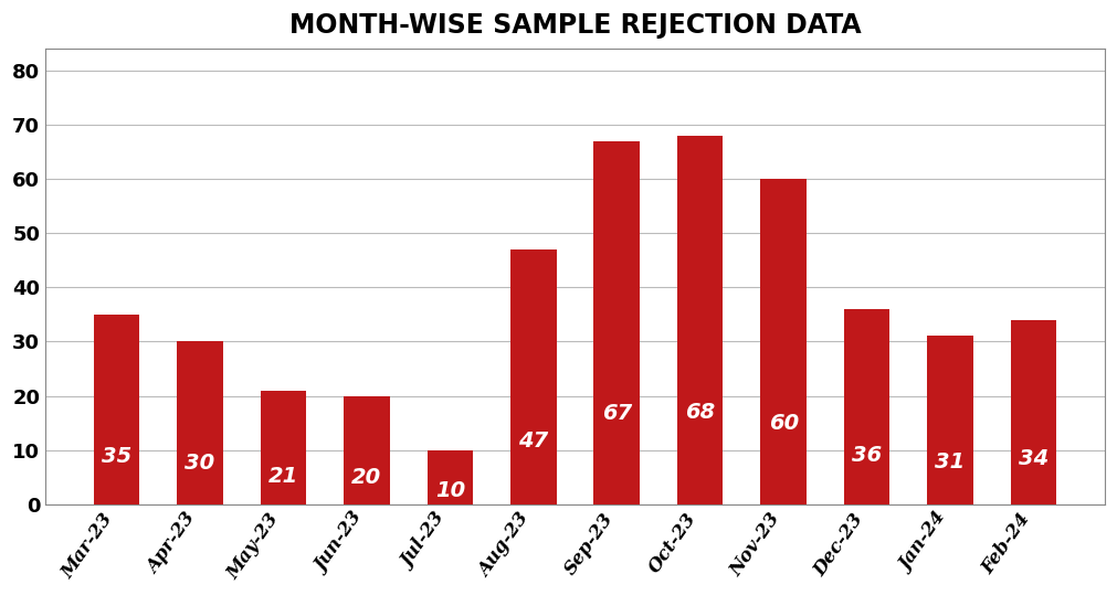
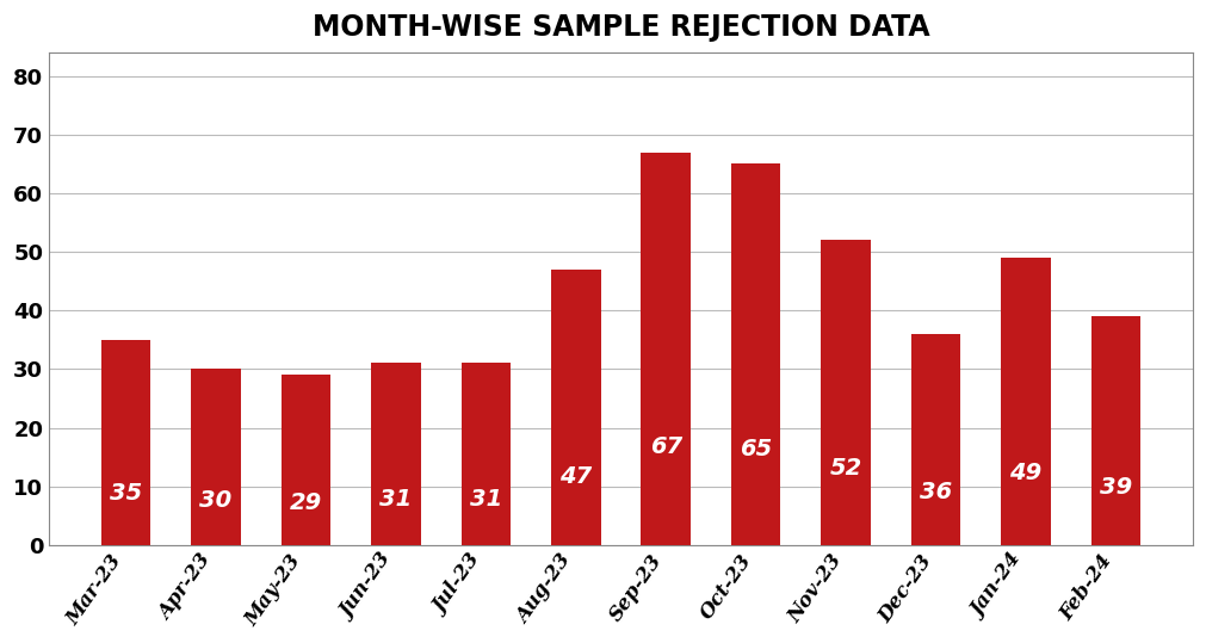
May-23: 21 -> 29
Jun-23: 20 -> 31
Jul-23: 10 -> 31
Oct-23: 68 -> 65
Nov-23: 60 -> 52
Jan-24: 31 -> 49
Feb-24: 34 -> 39
